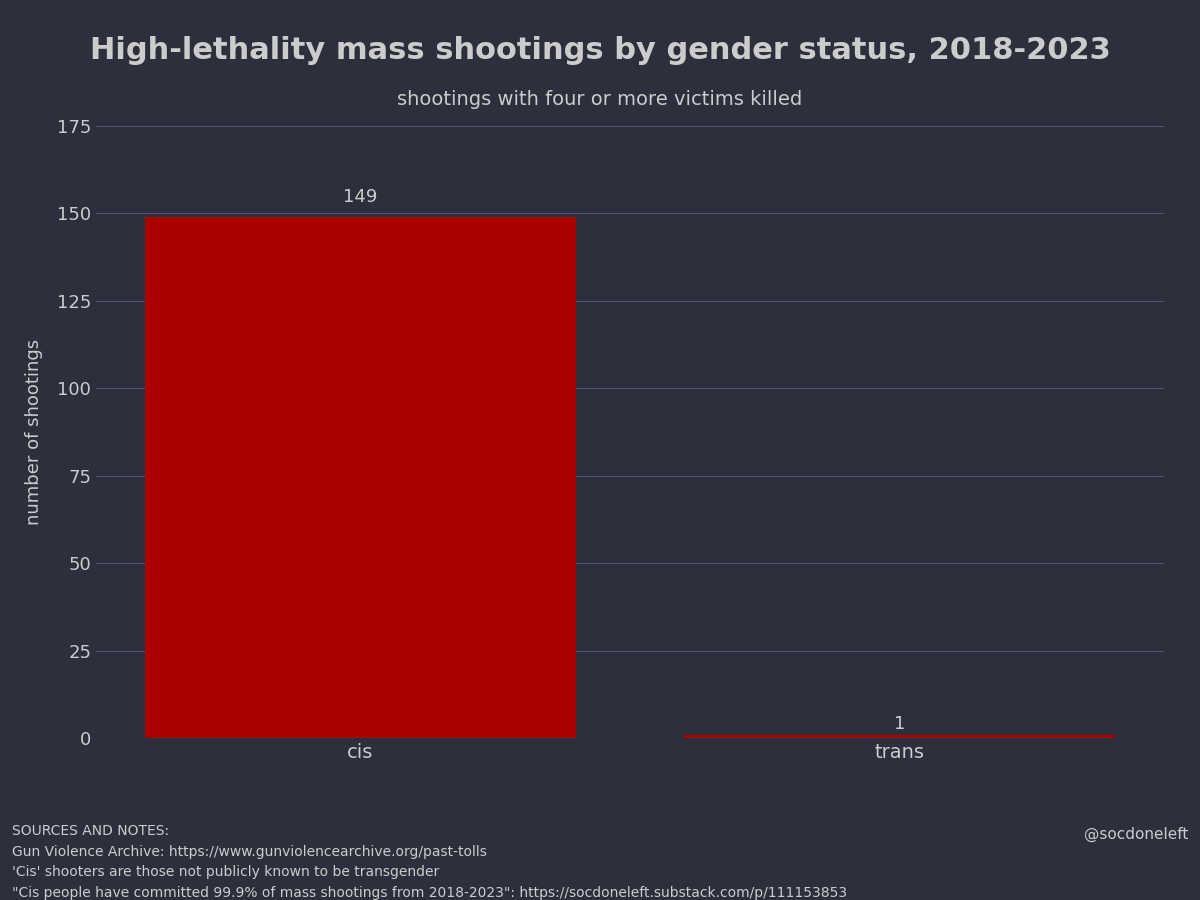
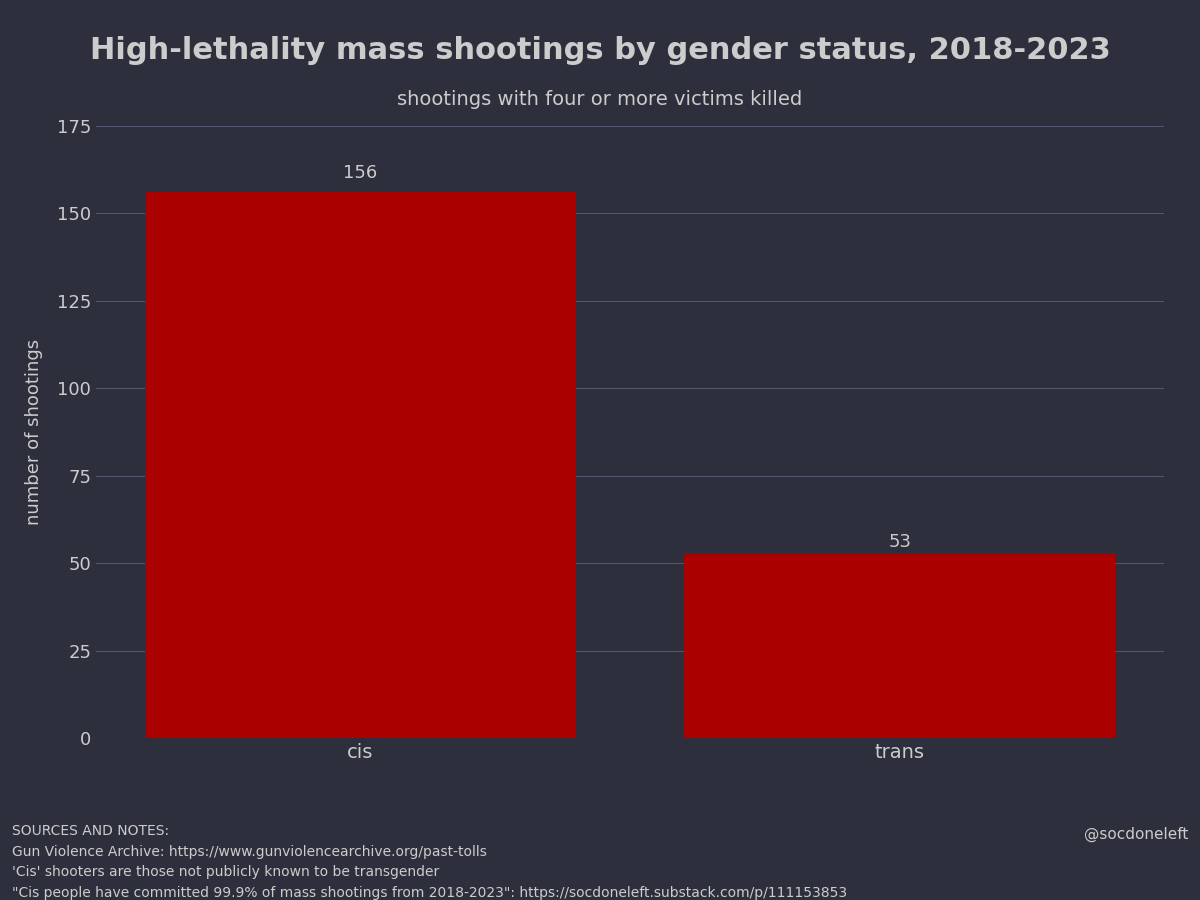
cis: 149 -> 156
trans: 1 -> 53
